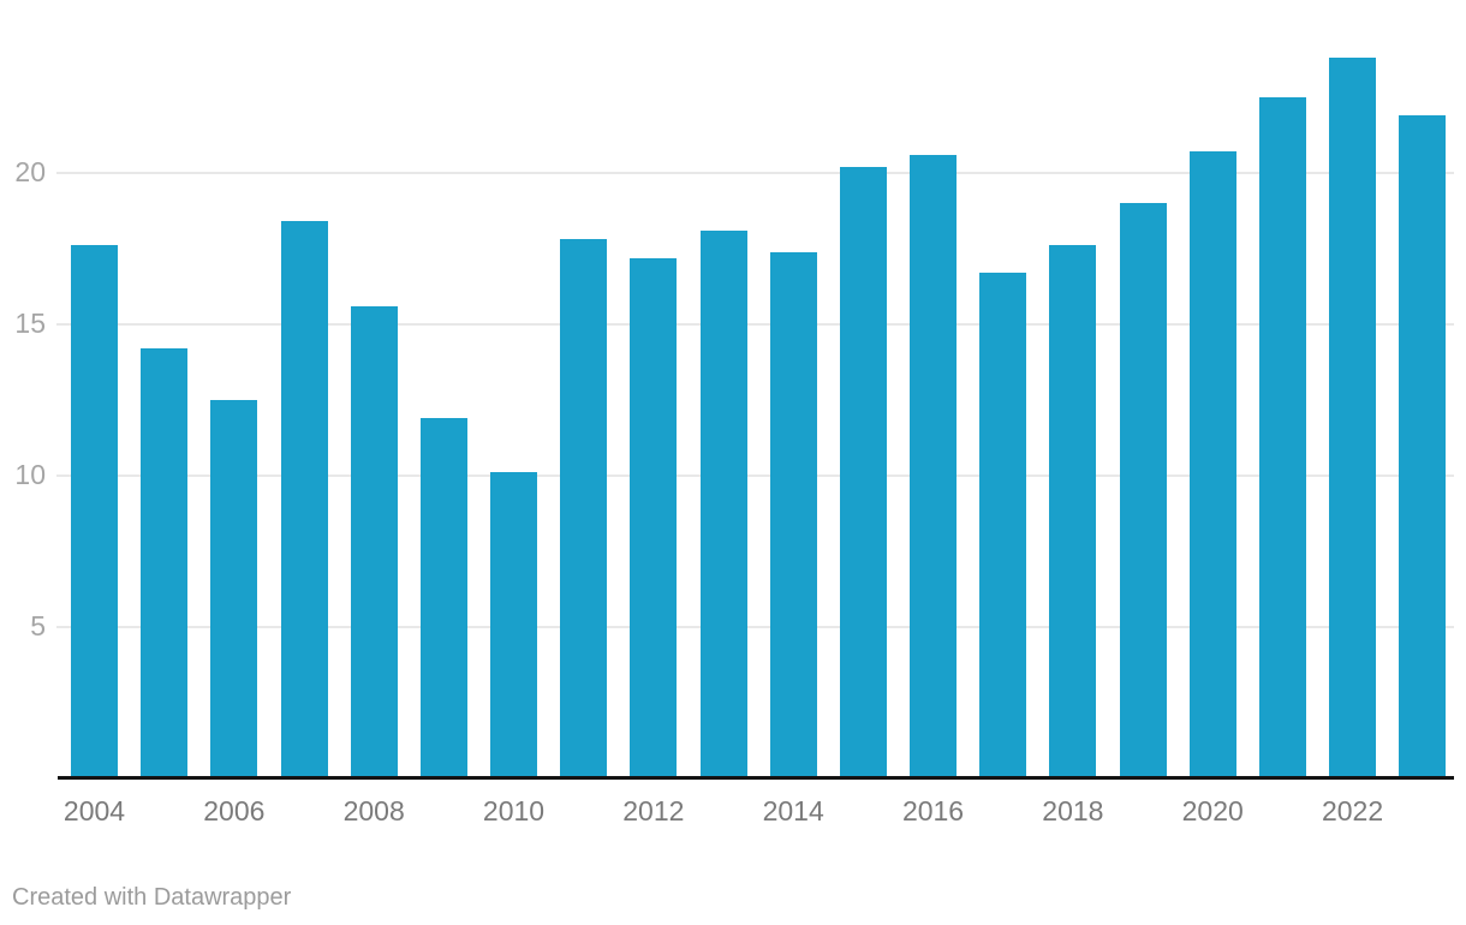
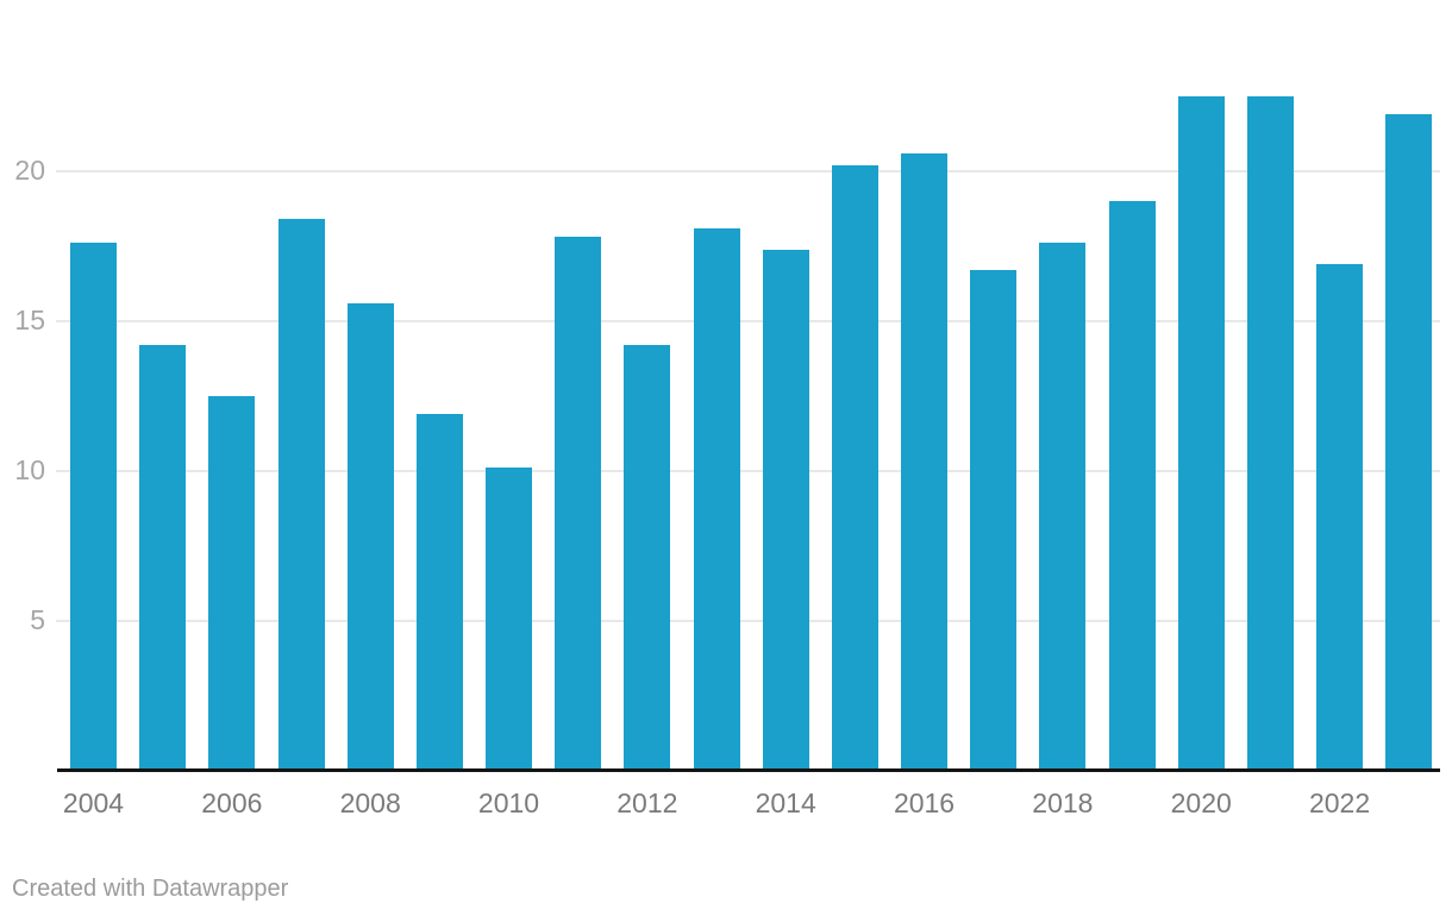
2012: 17.2 -> 14.2
2020: 20.7 -> 22.5
2022: 23.8 -> 16.9
